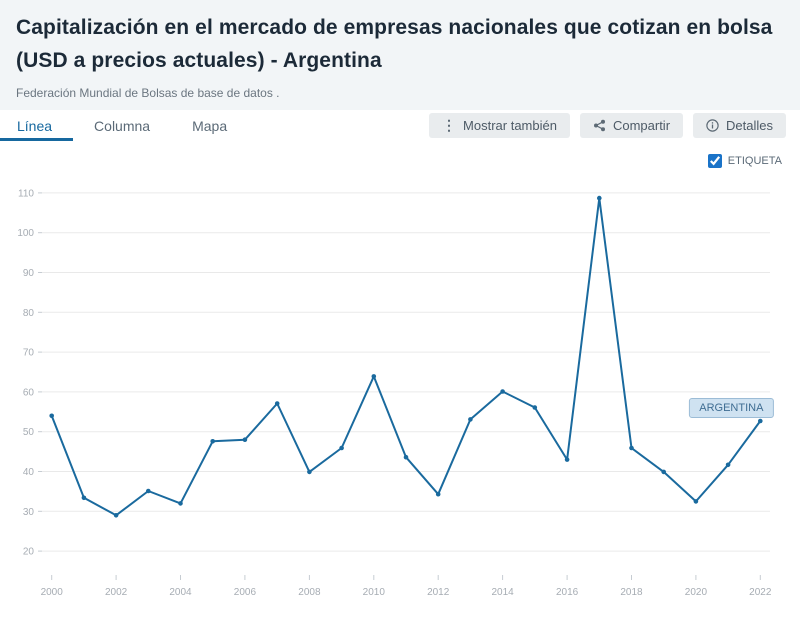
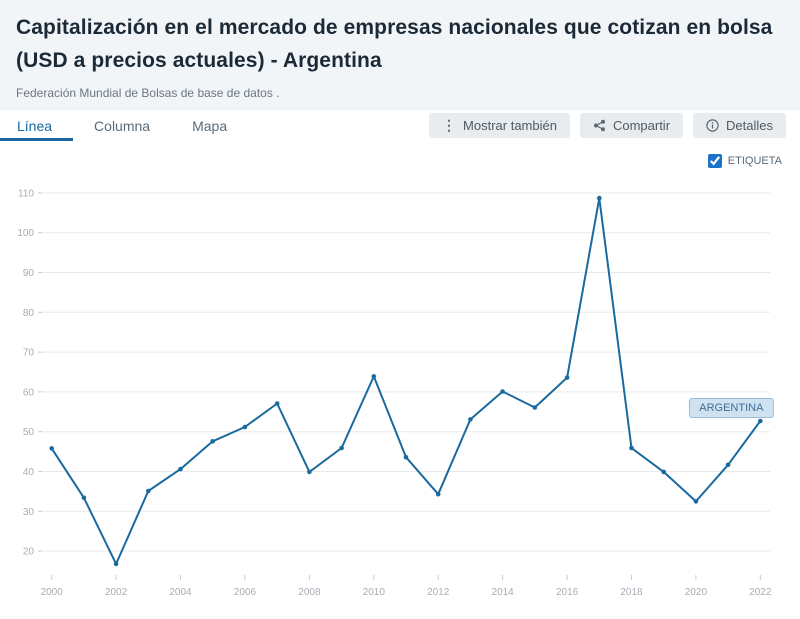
2000: 54 -> 46
2002: 29 -> 17
2004: 32 -> 41
2006: 48 -> 51
2016: 43 -> 64
